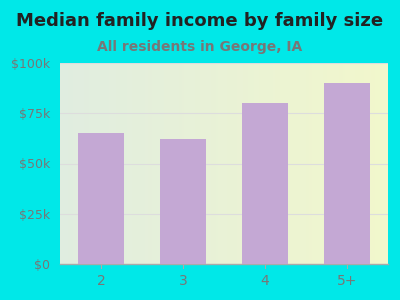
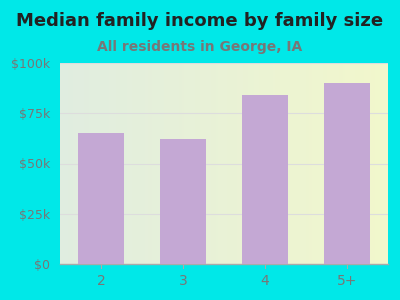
4: $80k -> $84k
